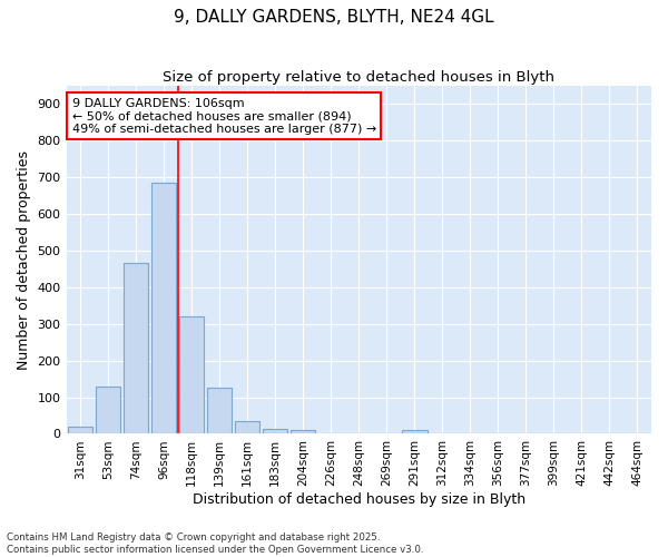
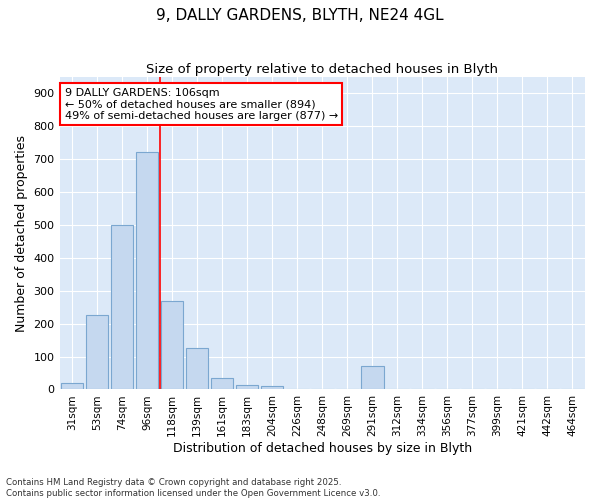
53sqm: 128 -> 225
74sqm: 465 -> 500
96sqm: 685 -> 720
118sqm: 320 -> 270
291sqm: 10 -> 70
